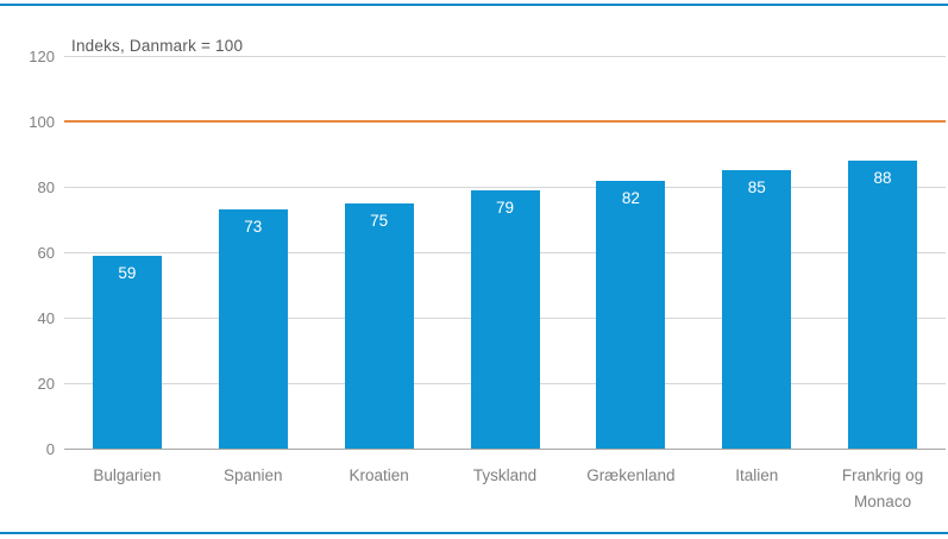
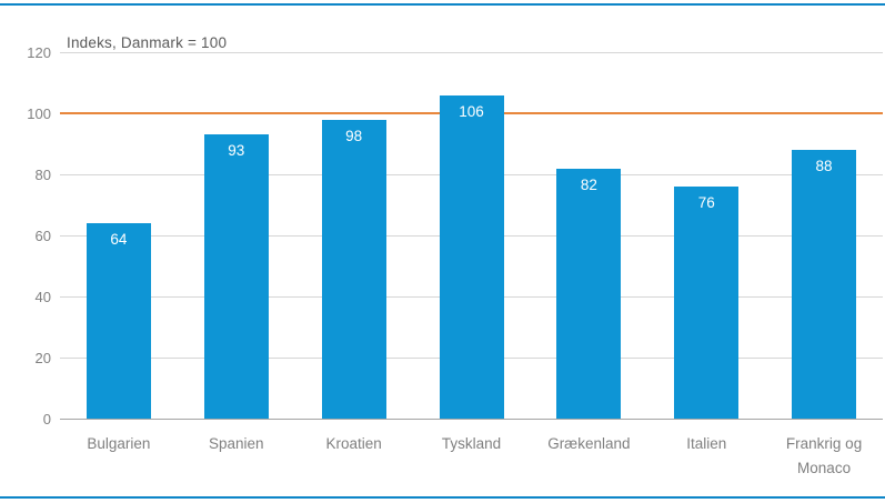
Bulgarien: 59 -> 64
Spanien: 73 -> 93
Kroatien: 75 -> 98
Tyskland: 79 -> 106
Italien: 85 -> 76
